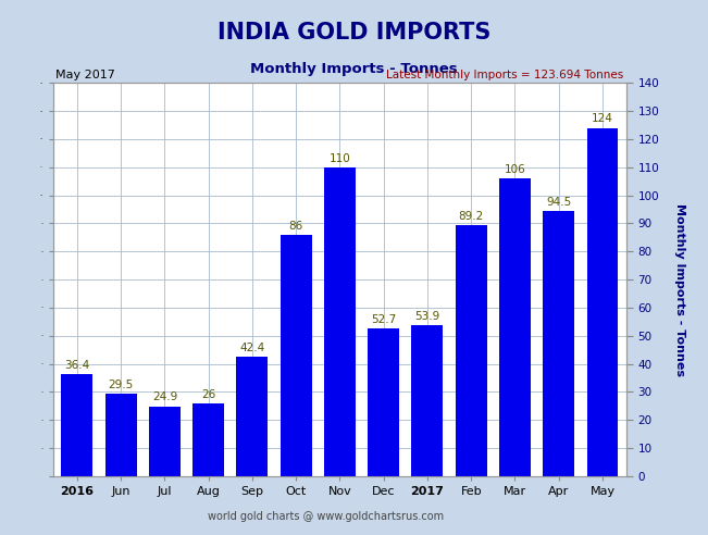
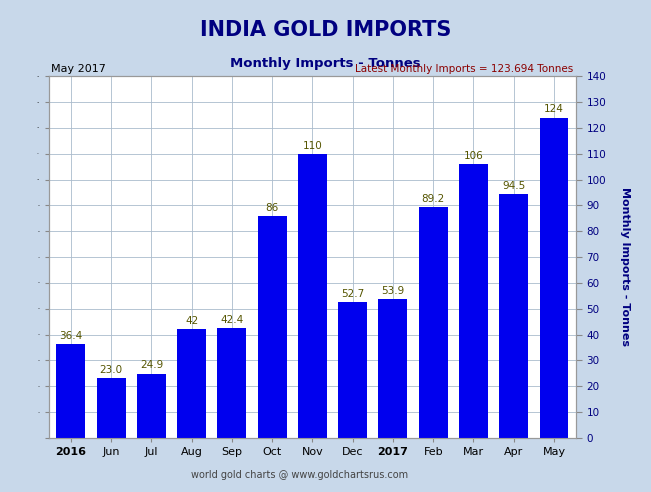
Jun: 29.5 -> 23.0
Aug: 26 -> 42
